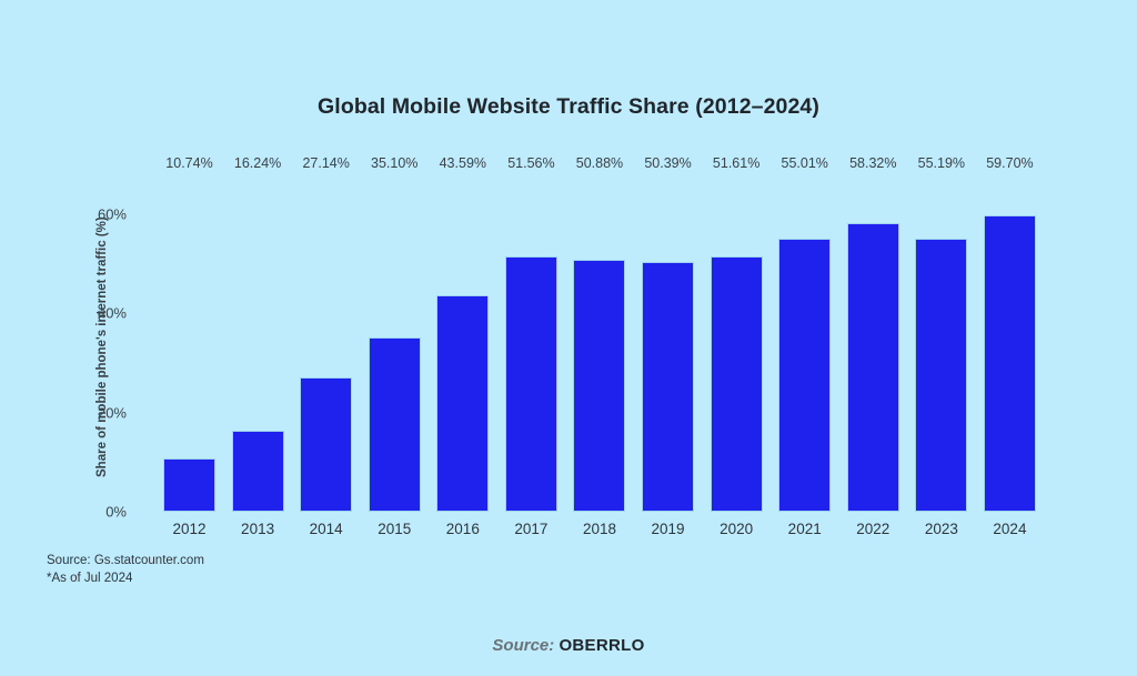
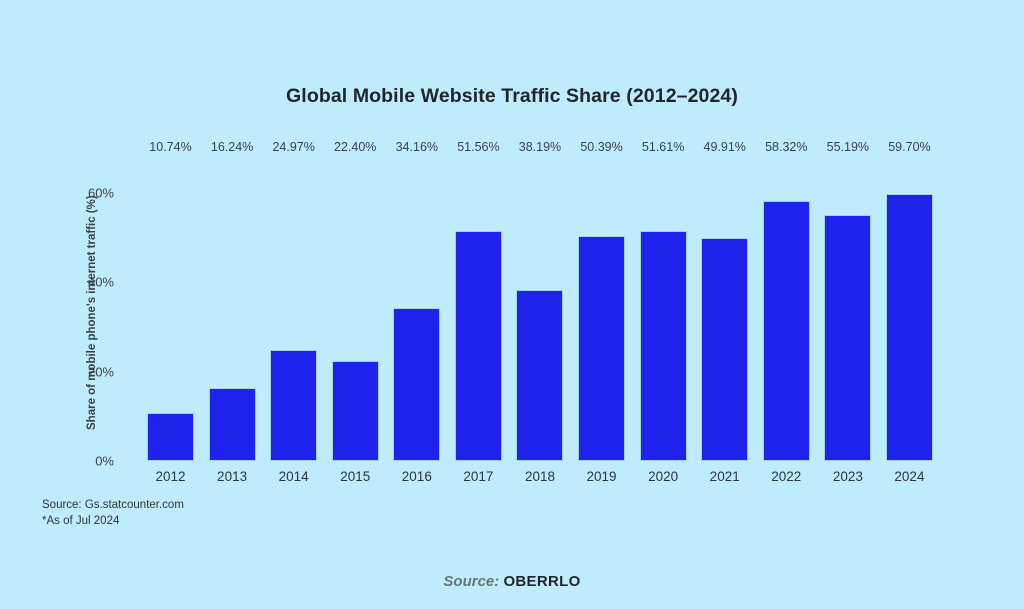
2014: 27.14% -> 24.97%
2015: 35.10% -> 22.40%
2016: 43.59% -> 34.16%
2018: 50.88% -> 38.19%
2021: 55.01% -> 49.91%
